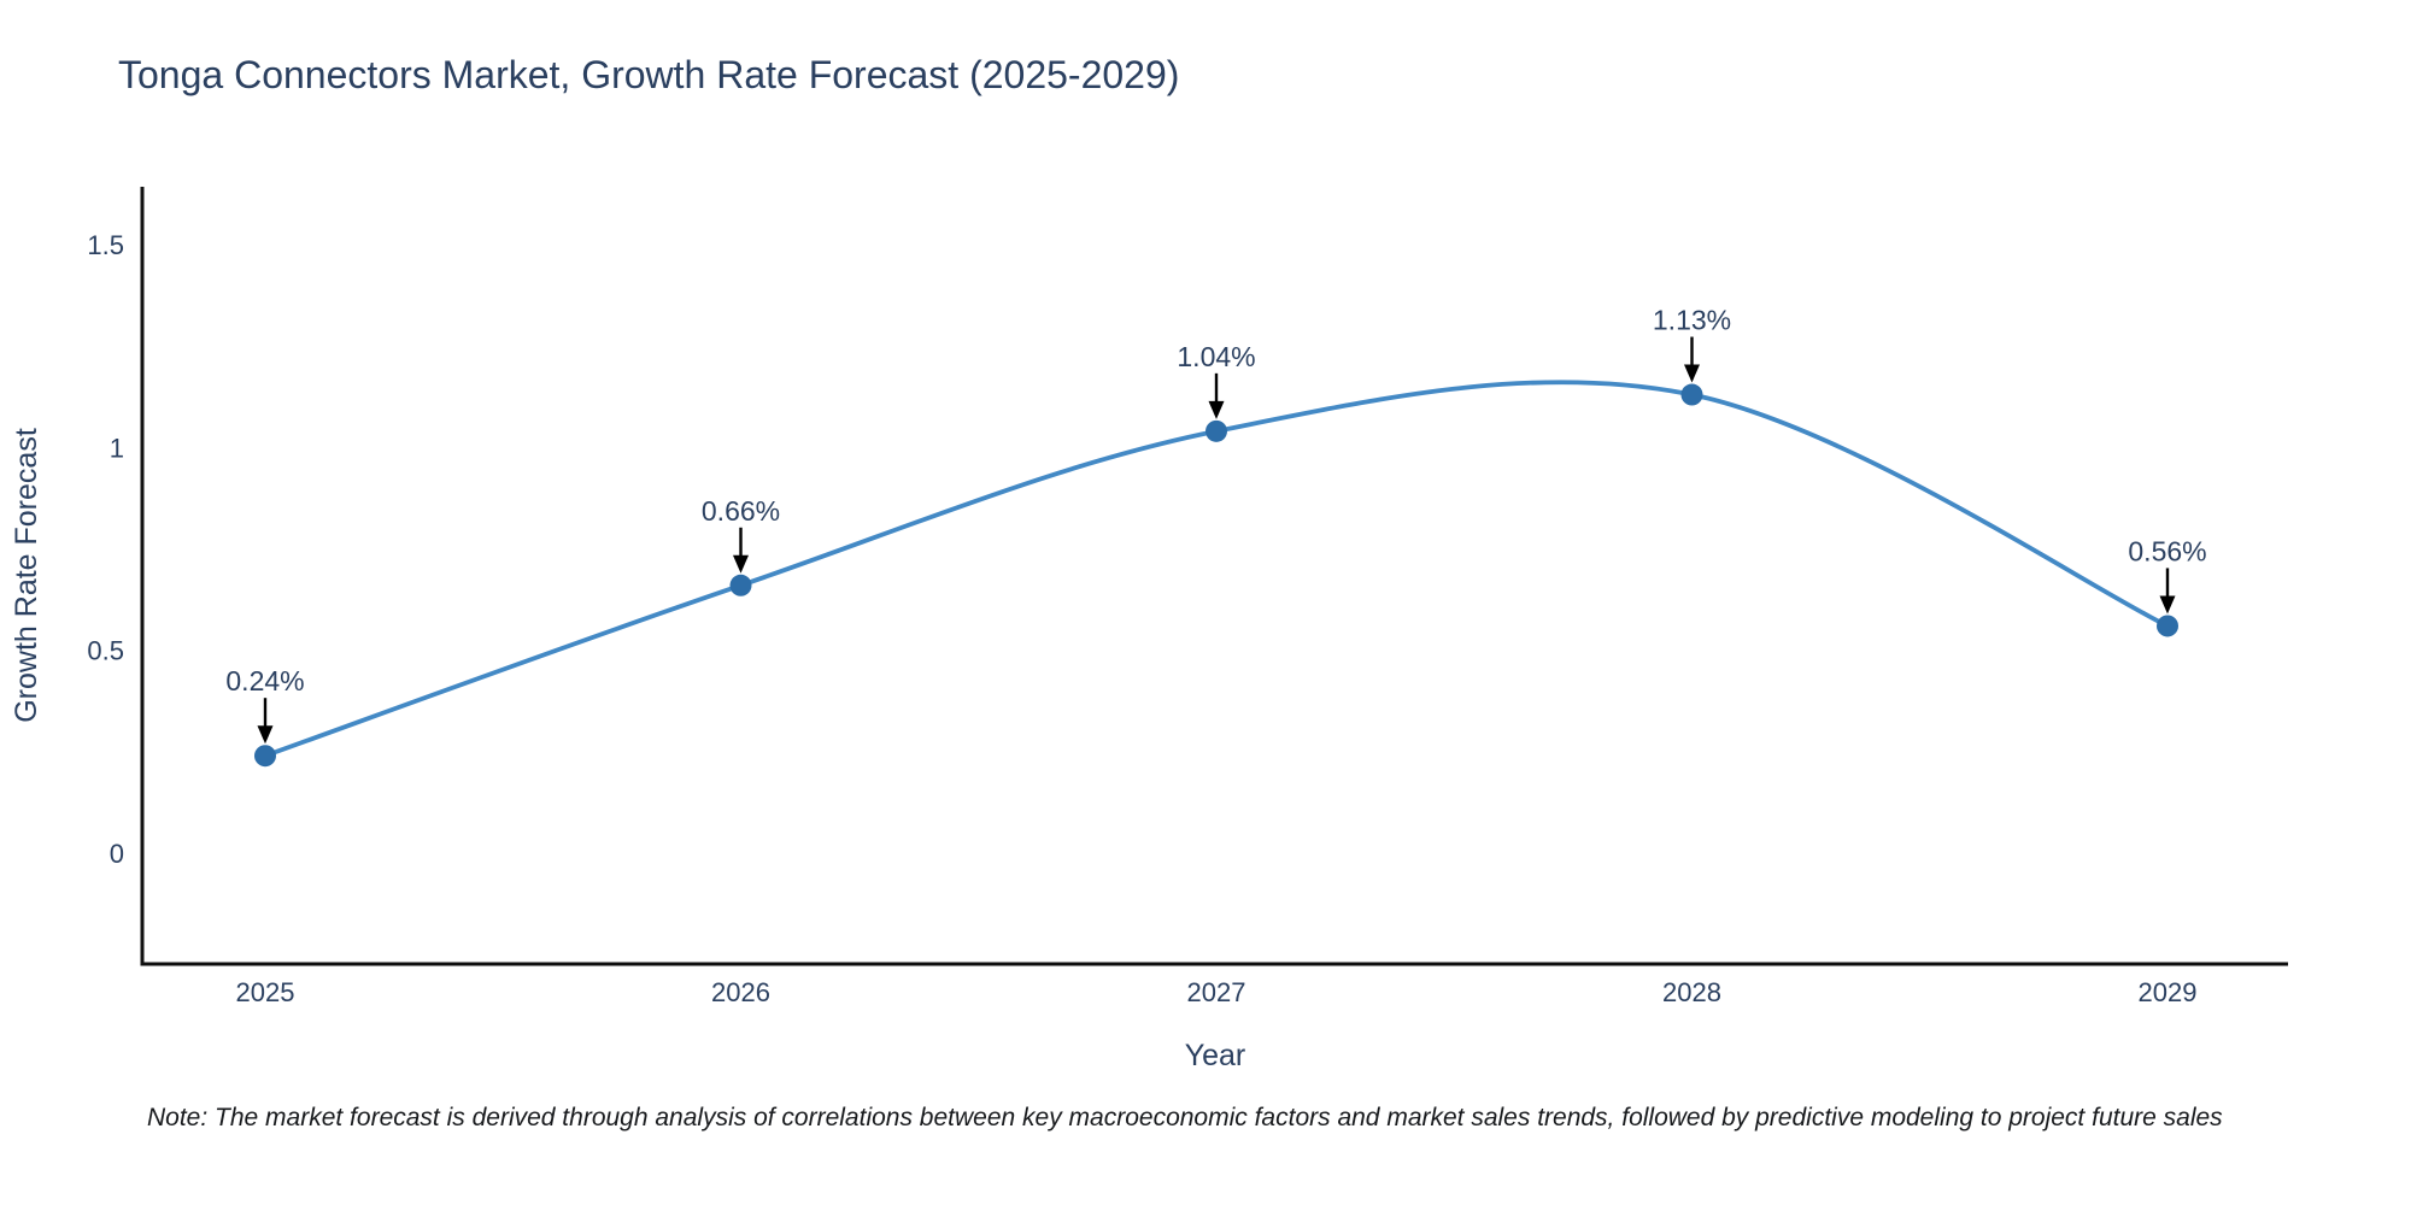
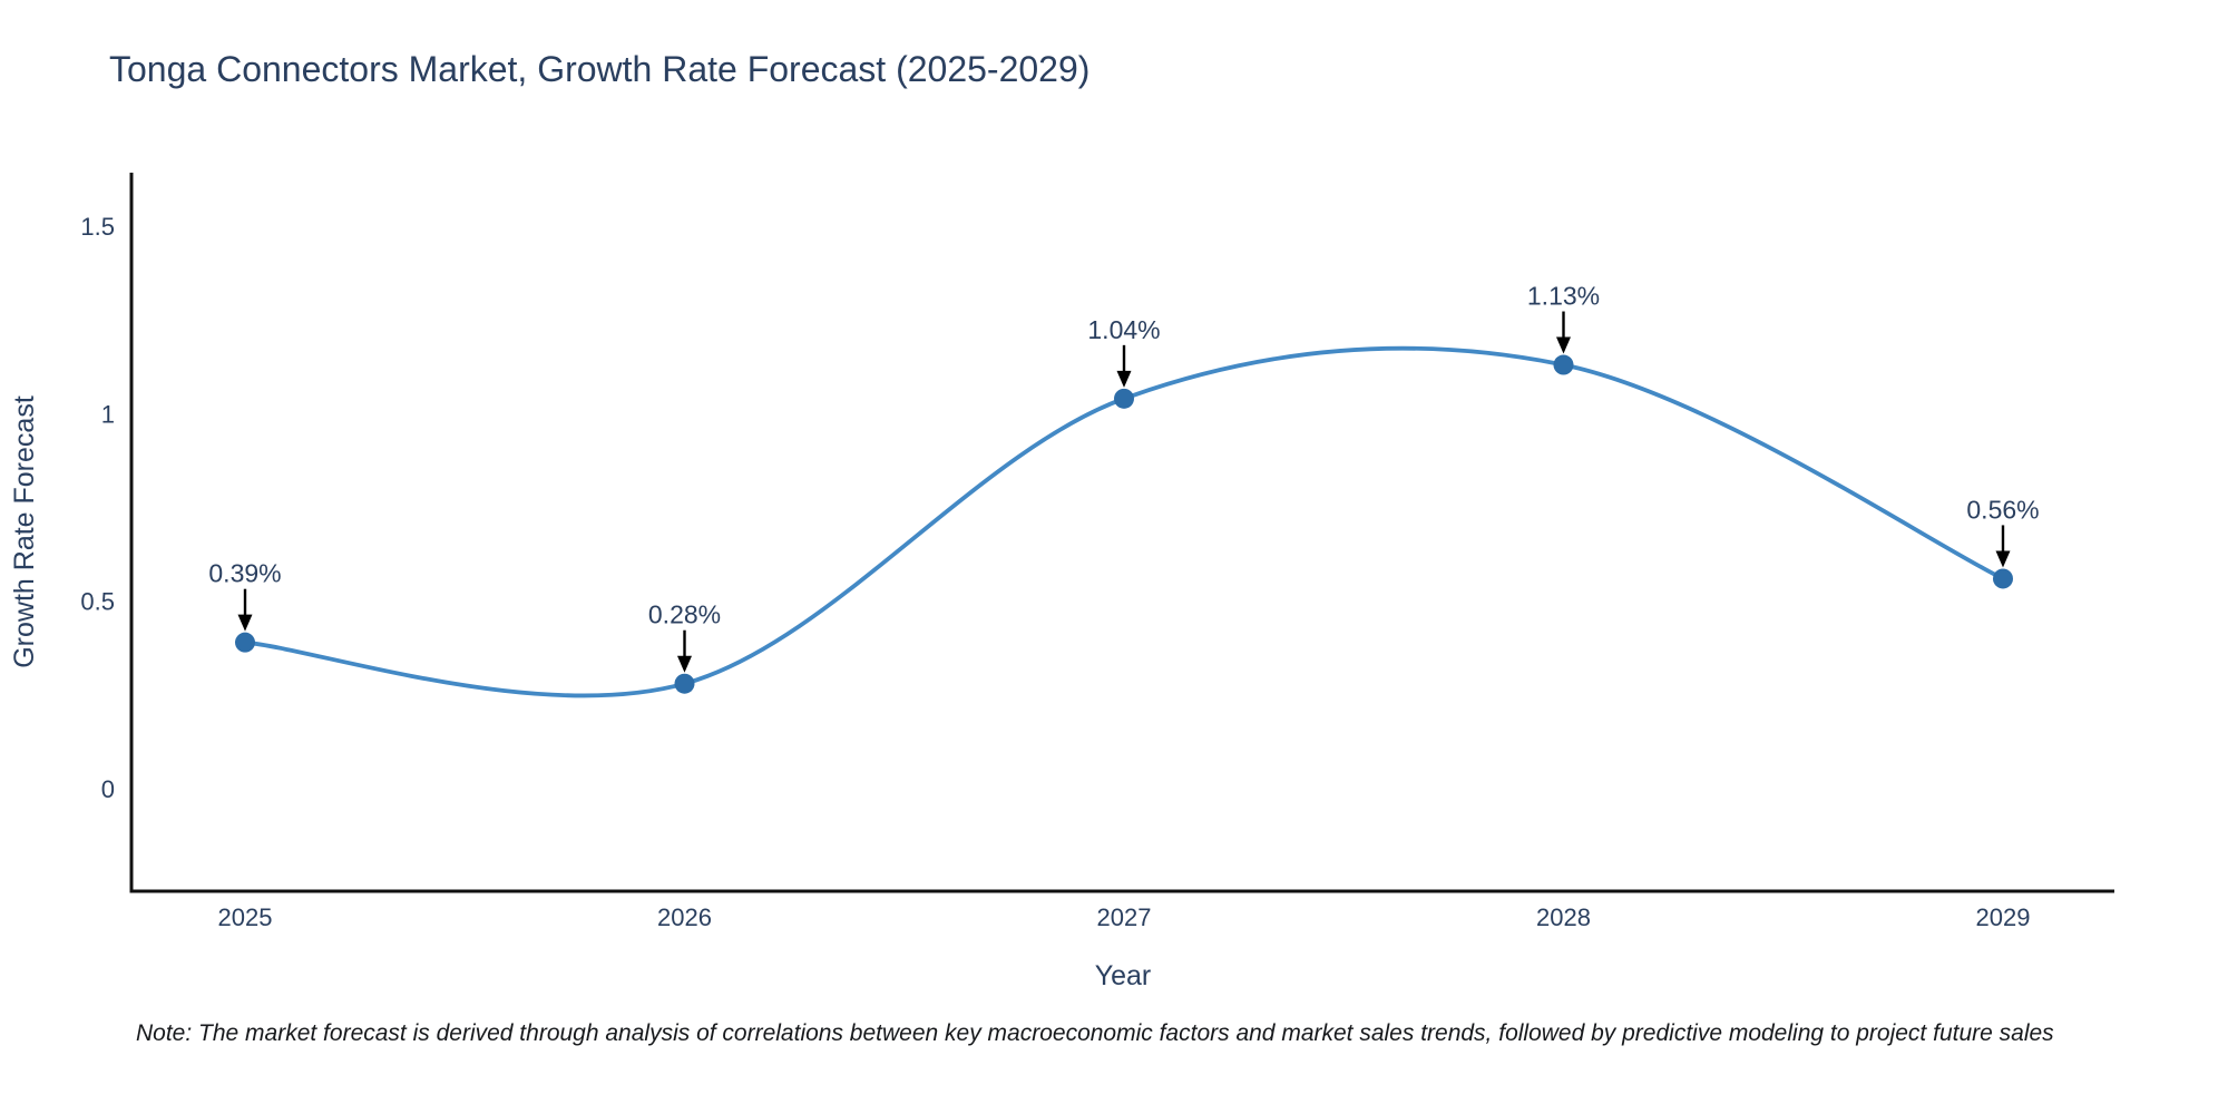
2025: 0.24% -> 0.39%
2026: 0.66% -> 0.28%
